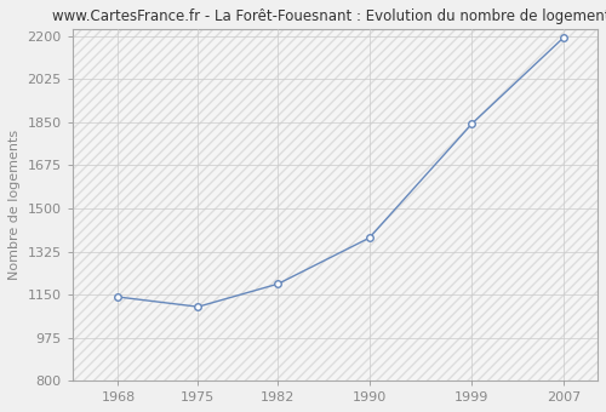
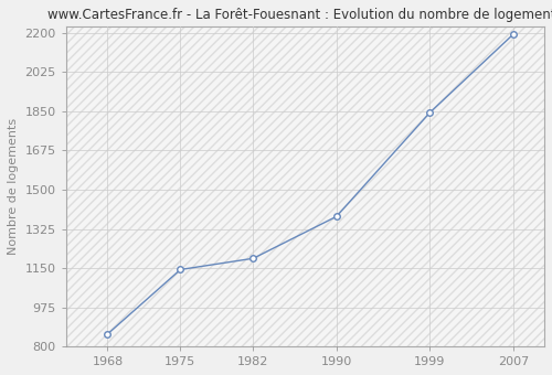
1968: 1140 -> 855
1975: 1100 -> 1143
